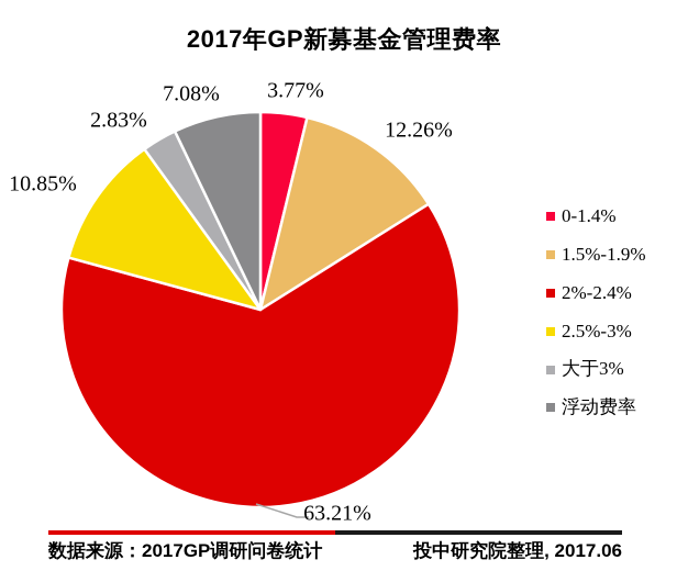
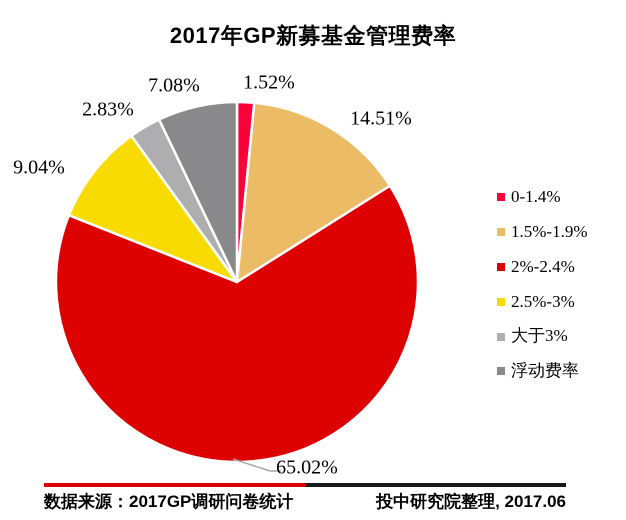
0-1.4%: 3.77% -> 1.52%
1.5%-1.9%: 12.26% -> 14.51%
2%-2.4%: 63.21% -> 65.02%
2.5%-3%: 10.85% -> 9.04%
